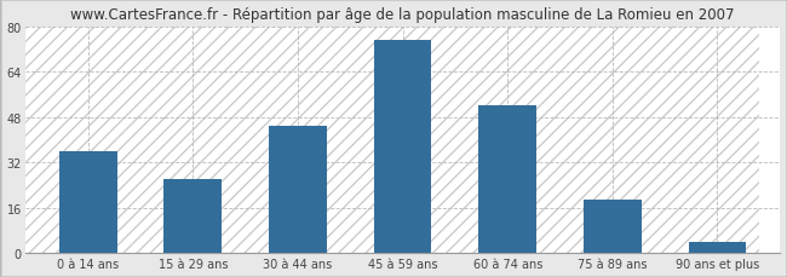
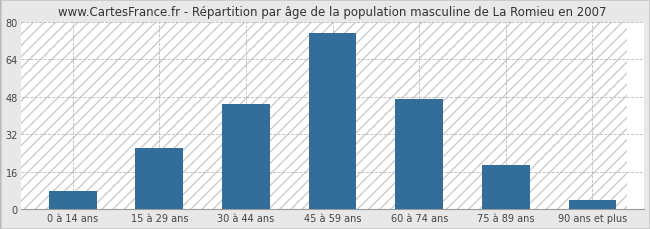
0 à 14 ans: 36 -> 8
60 à 74 ans: 52 -> 47
